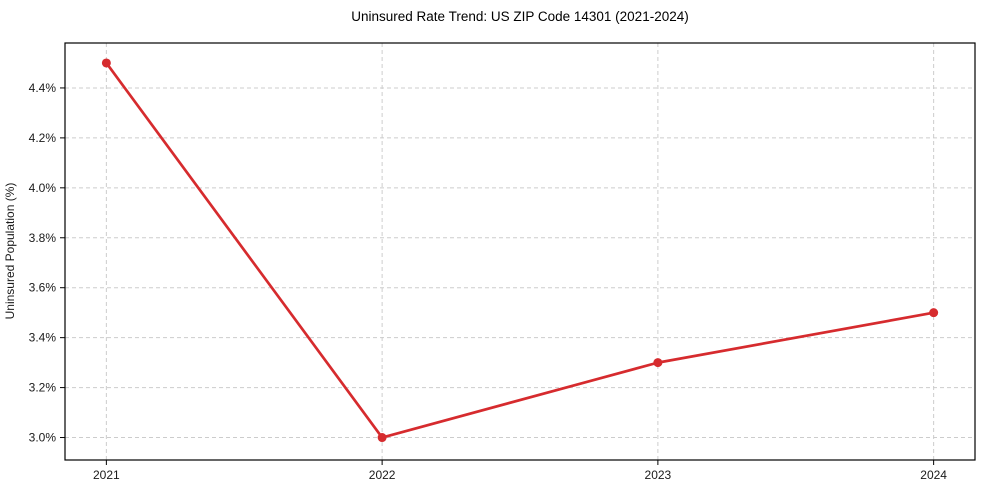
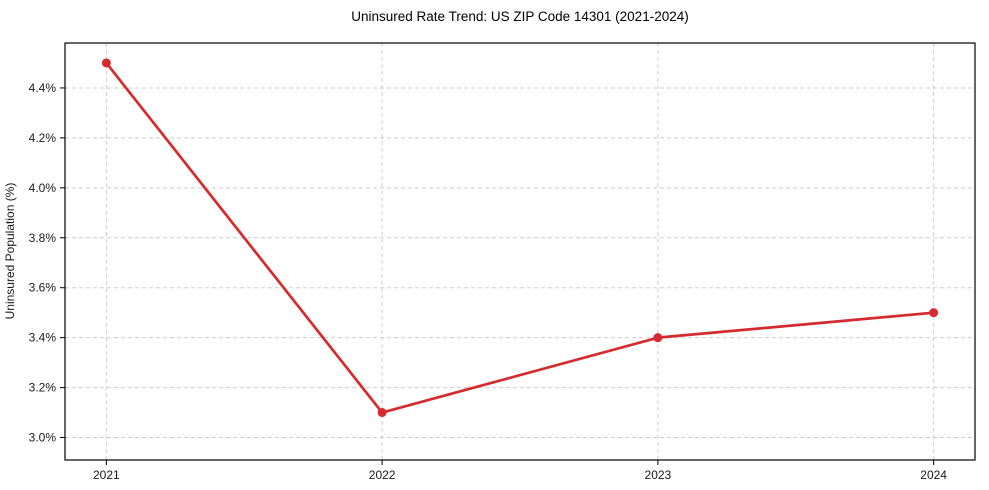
2022: 3.0% -> 3.1%
2023: 3.3% -> 3.4%
